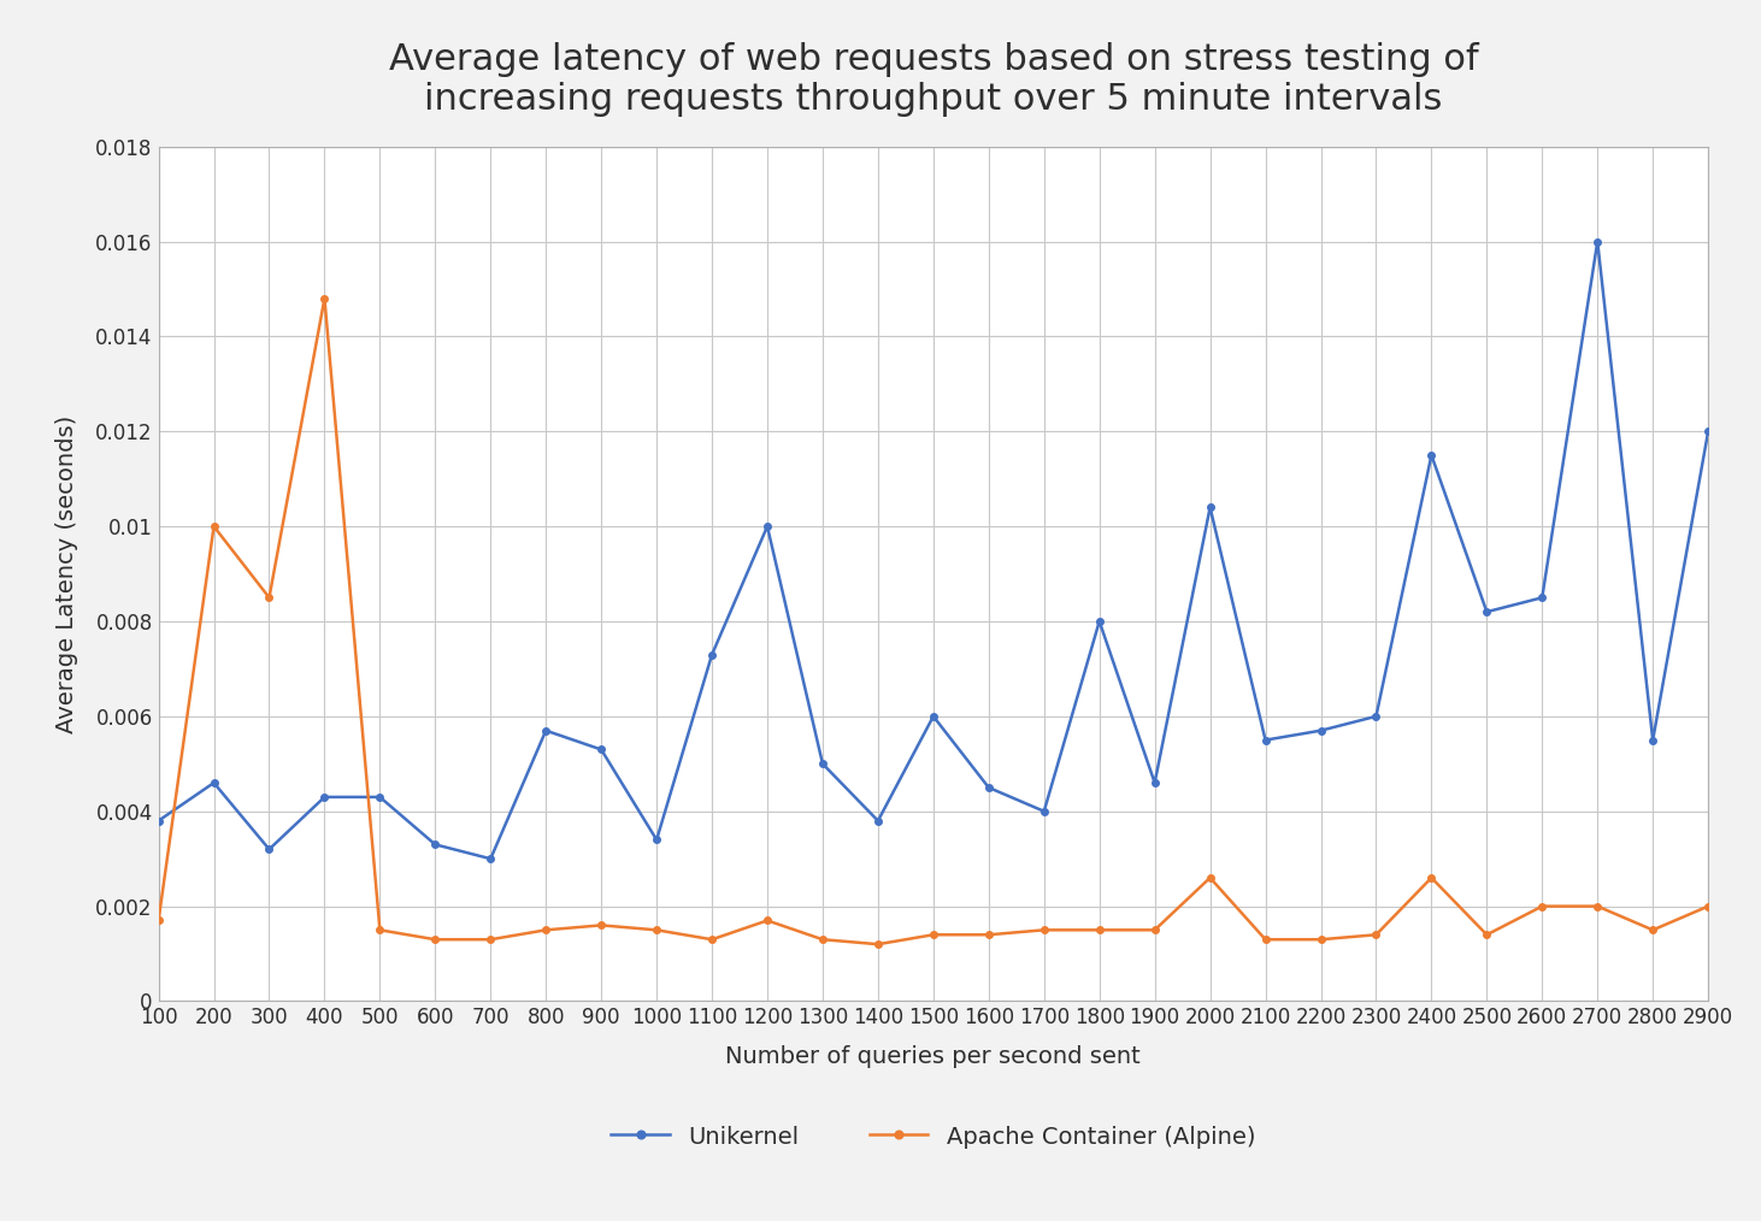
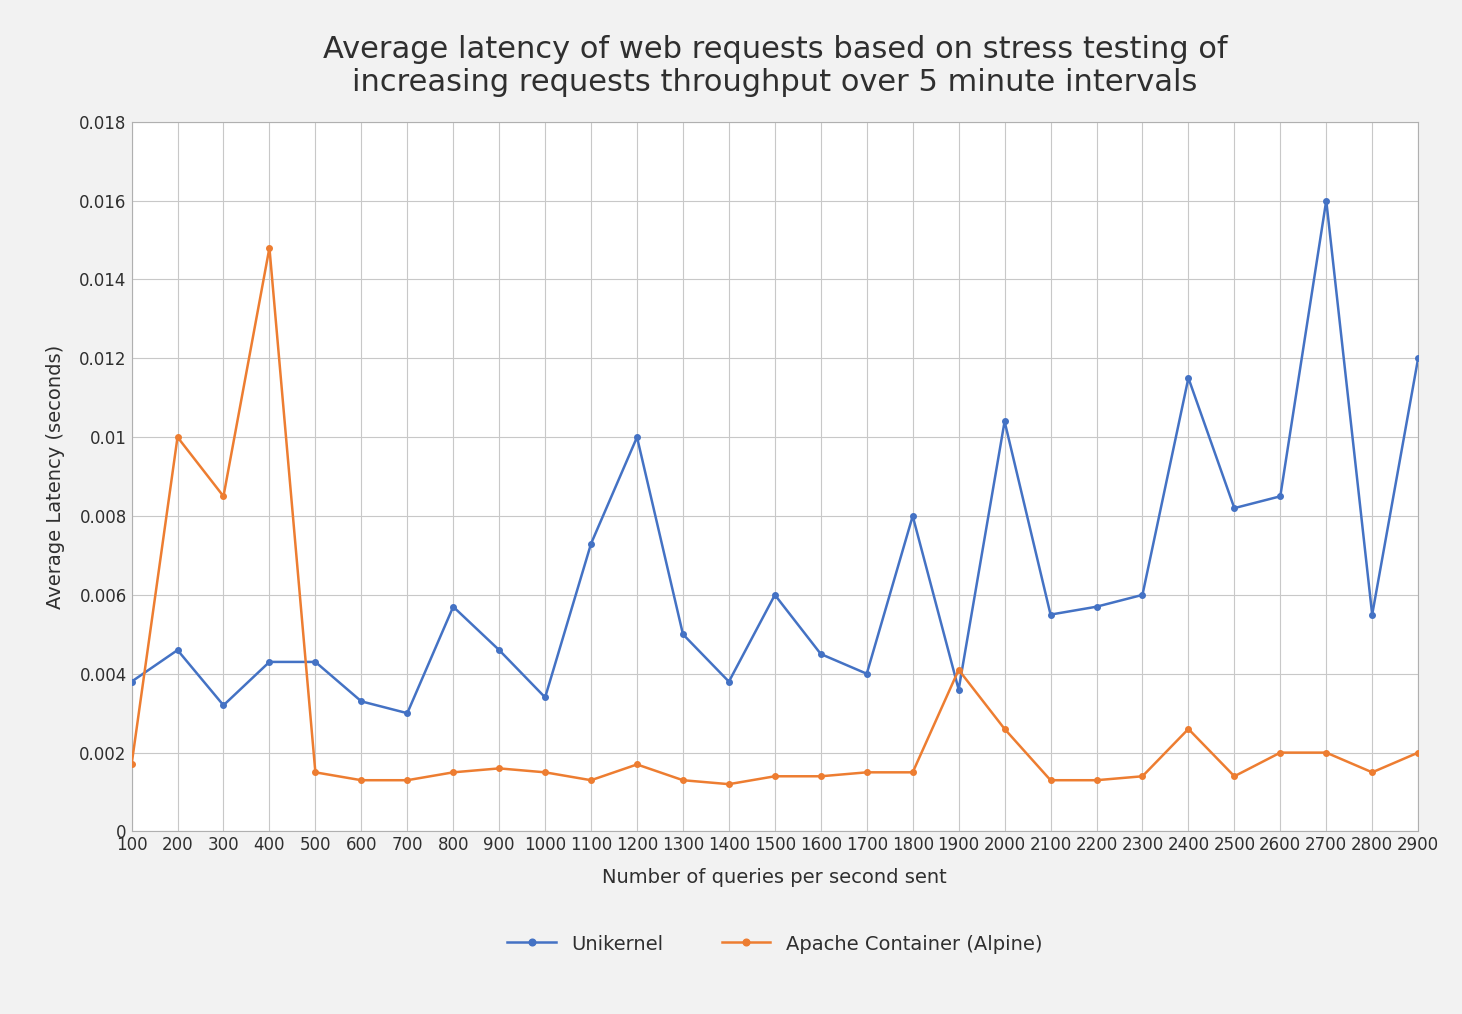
Unikernel/900: 0.0053 -> 0.0046
Unikernel/1900: 0.0046 -> 0.0036
Apache Container (Alpine)/1900: 0.0015 -> 0.0041
